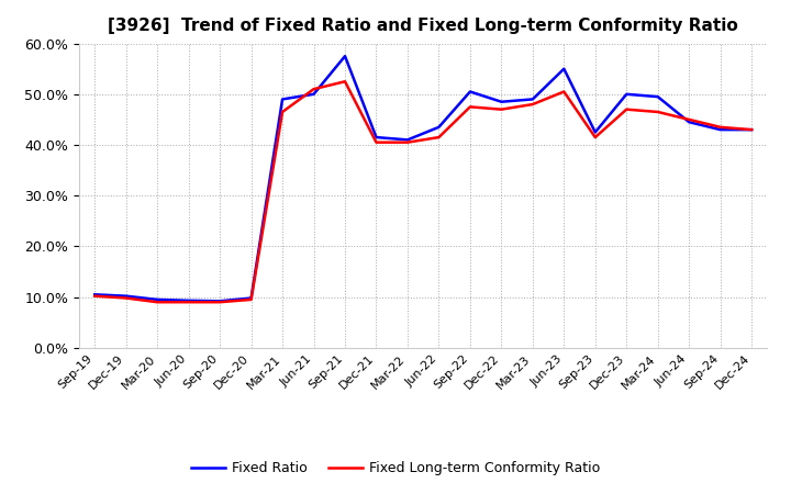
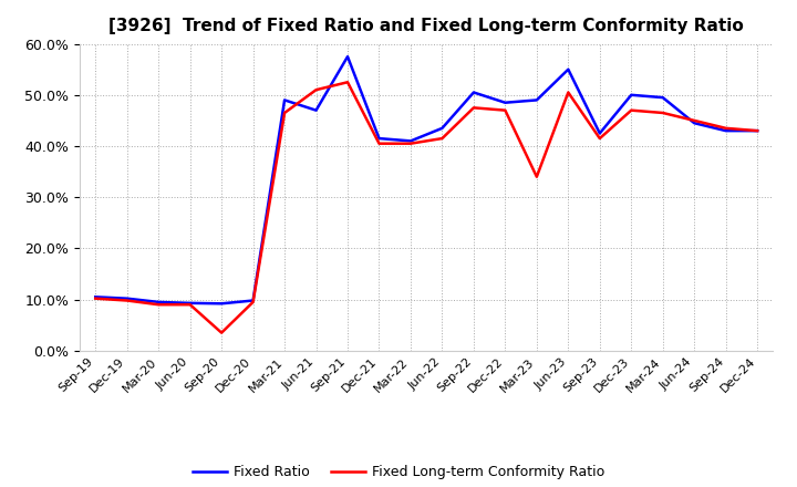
Fixed Long-term Conformity Ratio/Sep-20: 9.0% -> 3.5%
Fixed Ratio/Jun-21: 50.0% -> 47.0%
Fixed Long-term Conformity Ratio/Mar-23: 48.0% -> 34.0%
